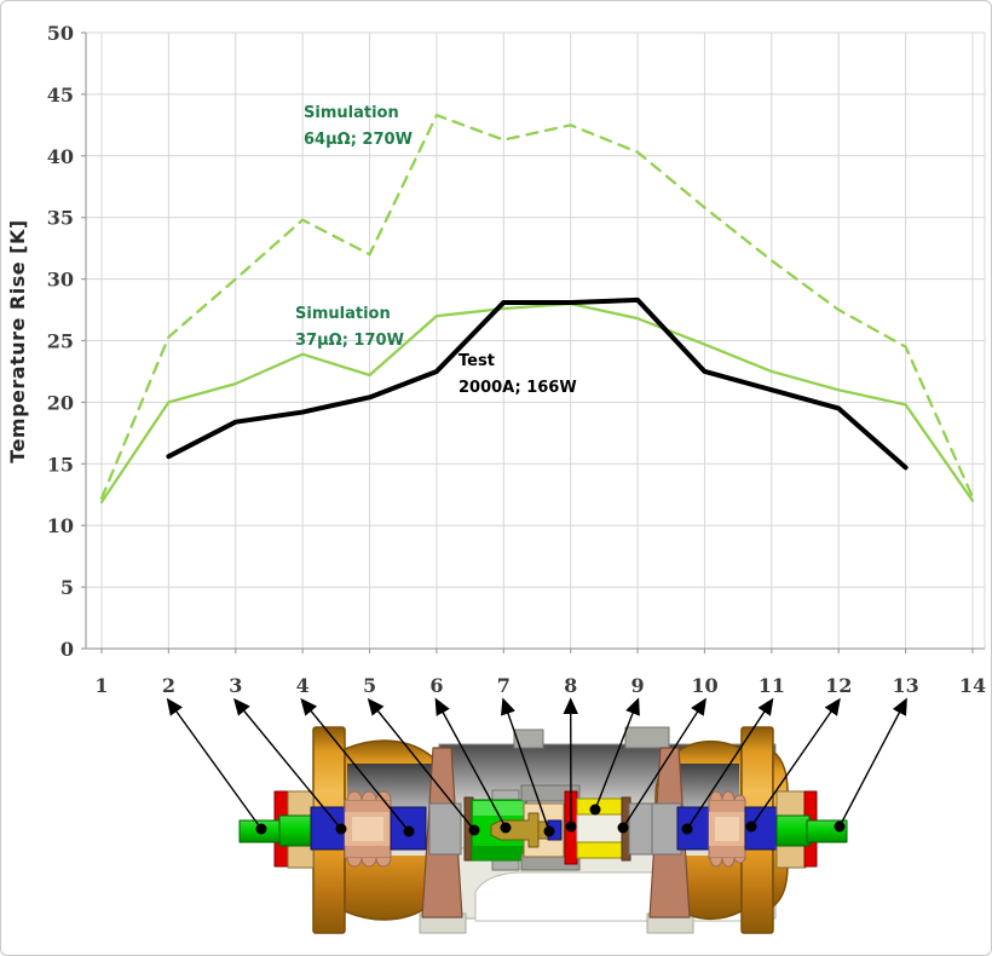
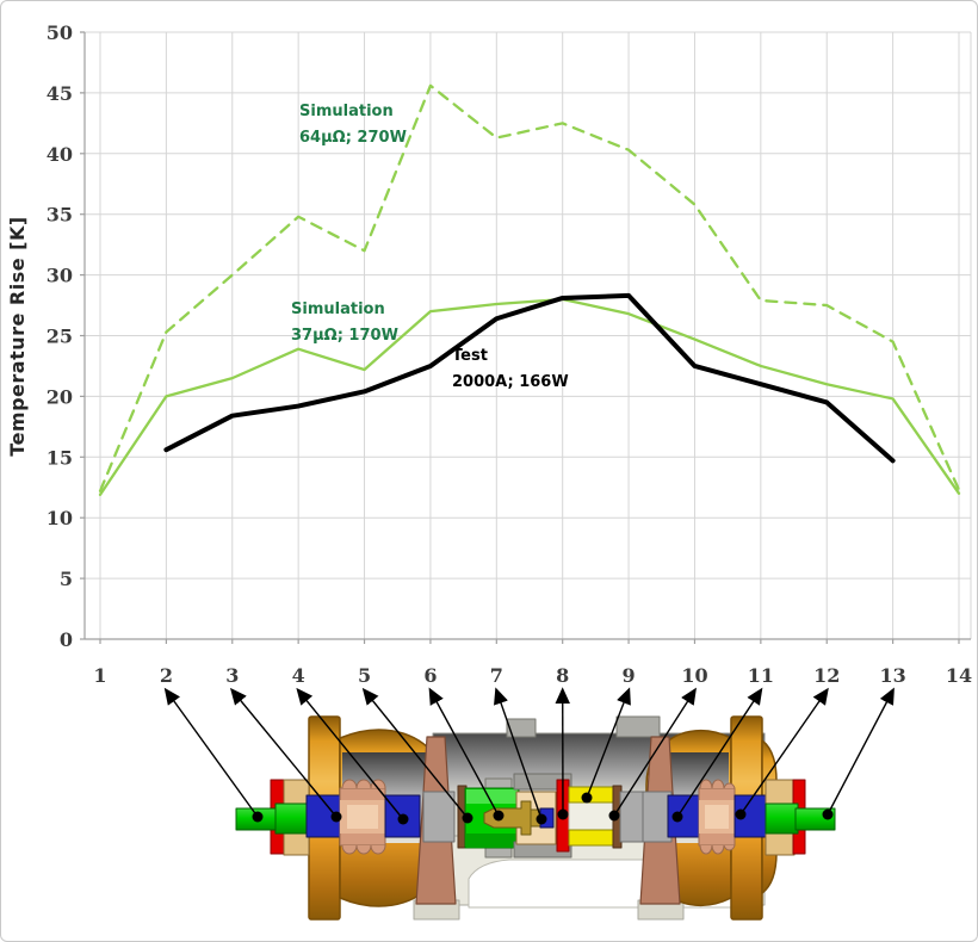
Simulation 64μΩ; 270W/6: 43.3 -> 45.6
Test 2000A; 166W/7: 28.1 -> 26.4
Simulation 64μΩ; 270W/11: 31.5 -> 27.9
